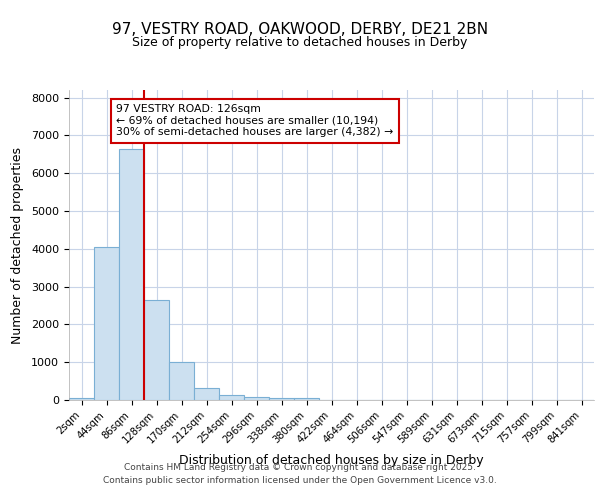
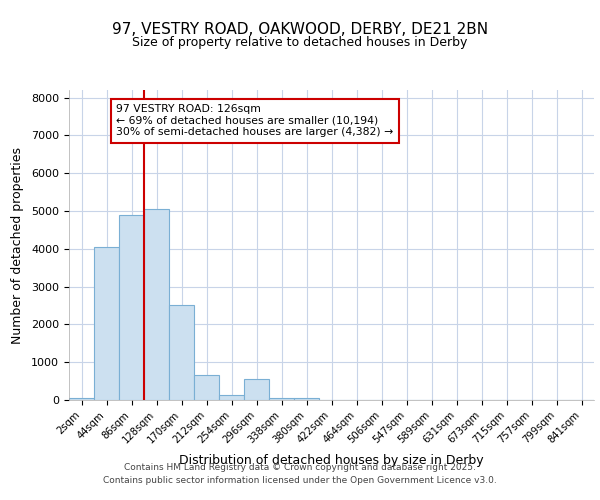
86sqm: 6650 -> 4900
128sqm: 2650 -> 5050
170sqm: 1000 -> 2500
212sqm: 330 -> 650
296sqm: 80 -> 550
